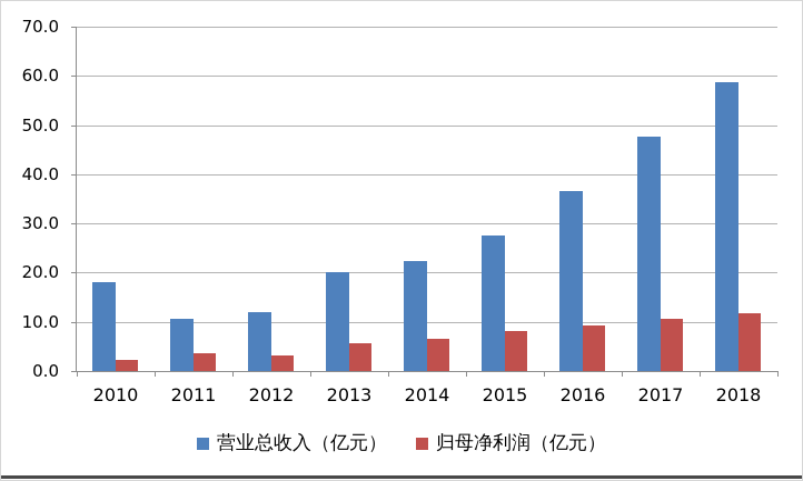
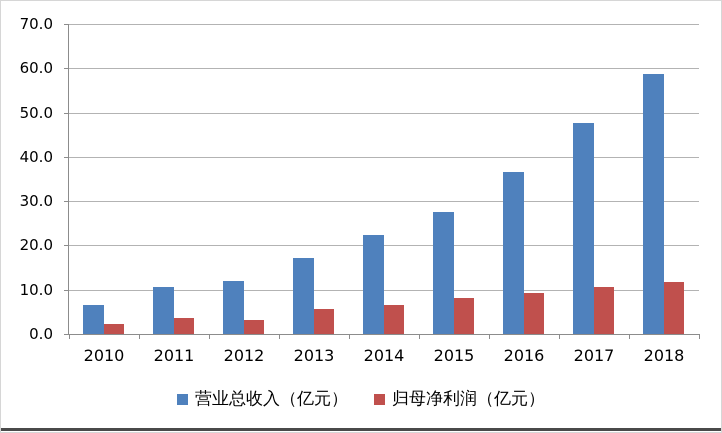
营业总收入（亿元）/2010: 18 -> 6
营业总收入（亿元）/2013: 20 -> 17
